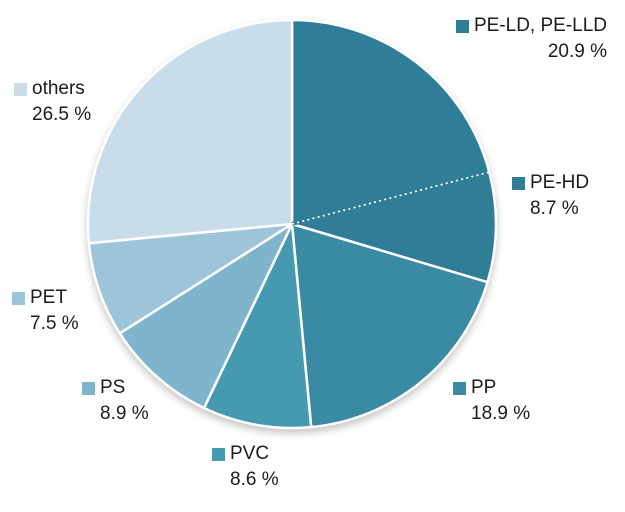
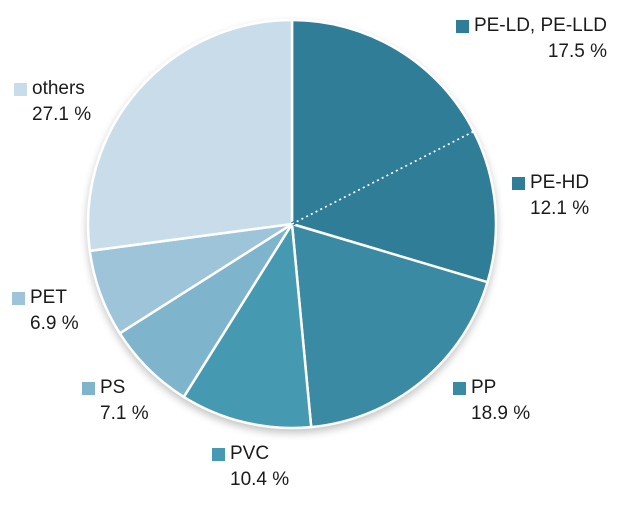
PE-LD, PE-LLD: 20.9 -> 17.5
PE-HD: 8.7 -> 12.1
PVC: 8.6 -> 10.4
PS: 8.9 -> 7.1
PET: 7.5 -> 6.9
others: 26.5 -> 27.1
